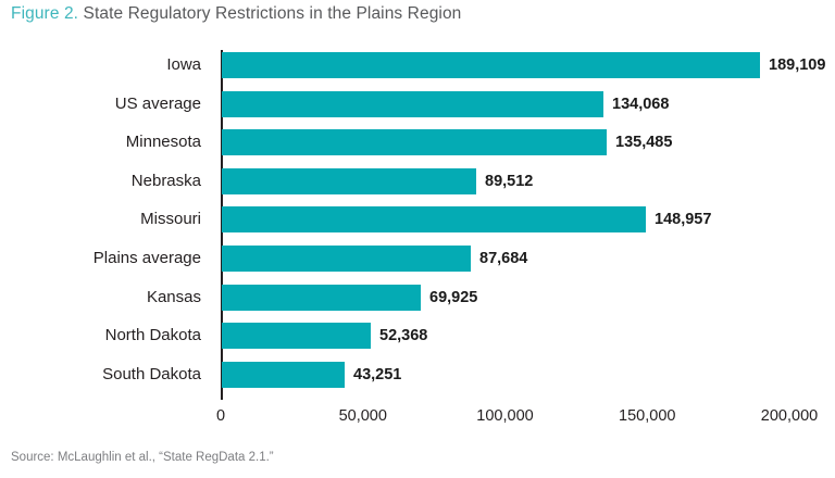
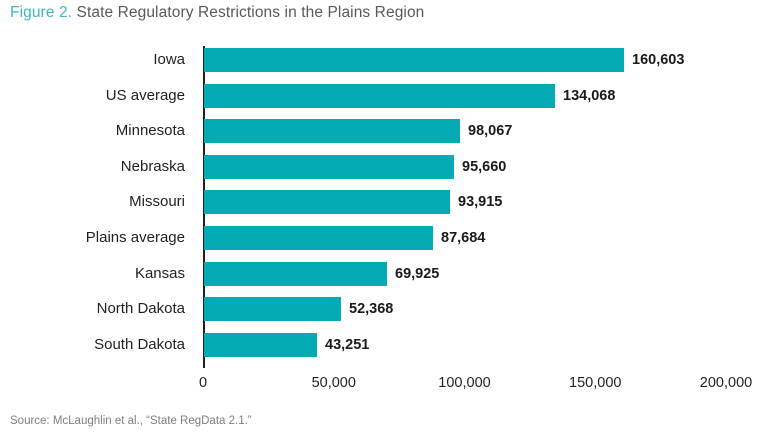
Iowa: 189,109 -> 160,603
Minnesota: 135,485 -> 98,067
Nebraska: 89,512 -> 95,660
Missouri: 148,957 -> 93,915
